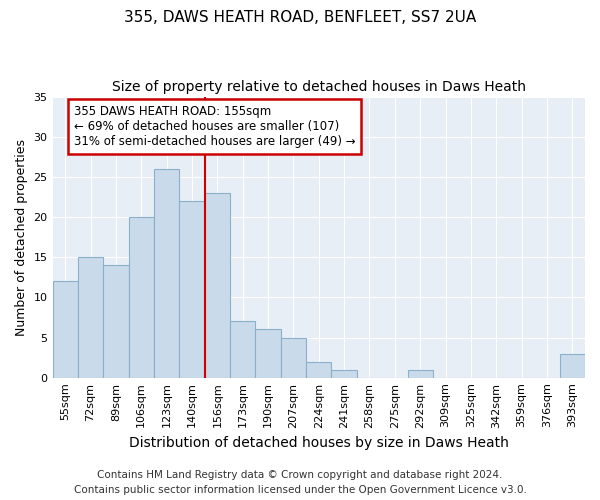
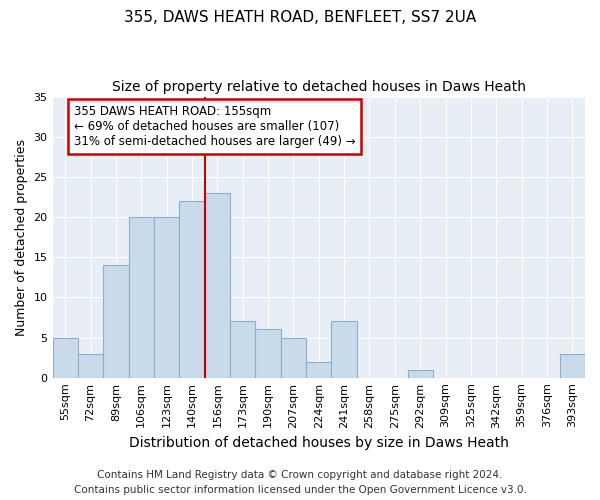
55sqm: 12 -> 5
72sqm: 15 -> 3
123sqm: 26 -> 20
241sqm: 1 -> 7
